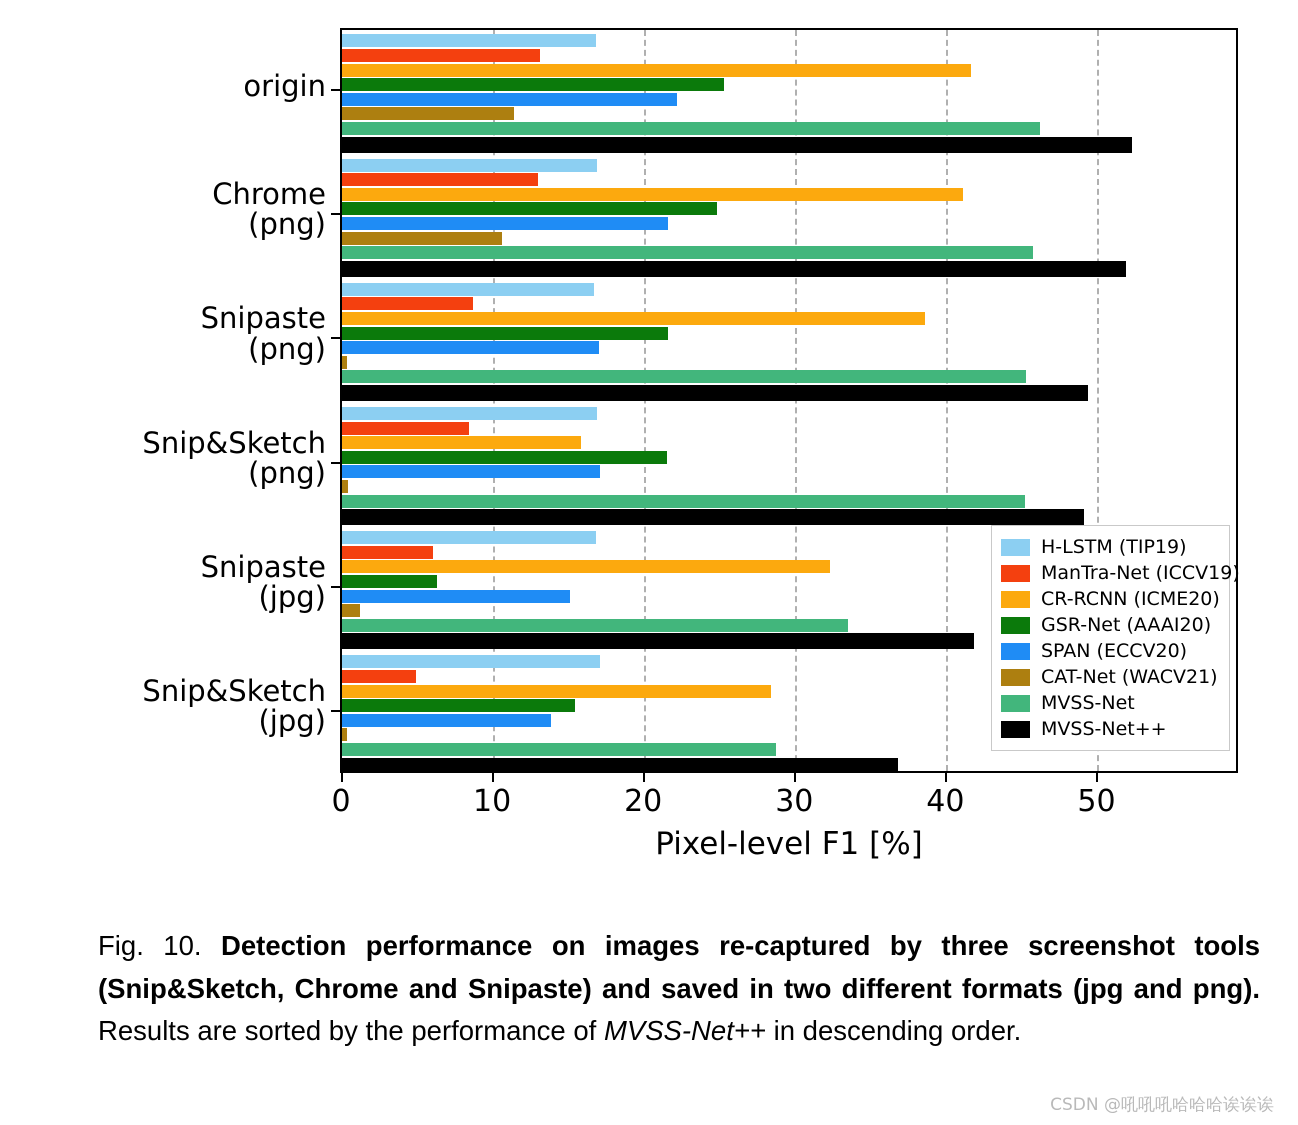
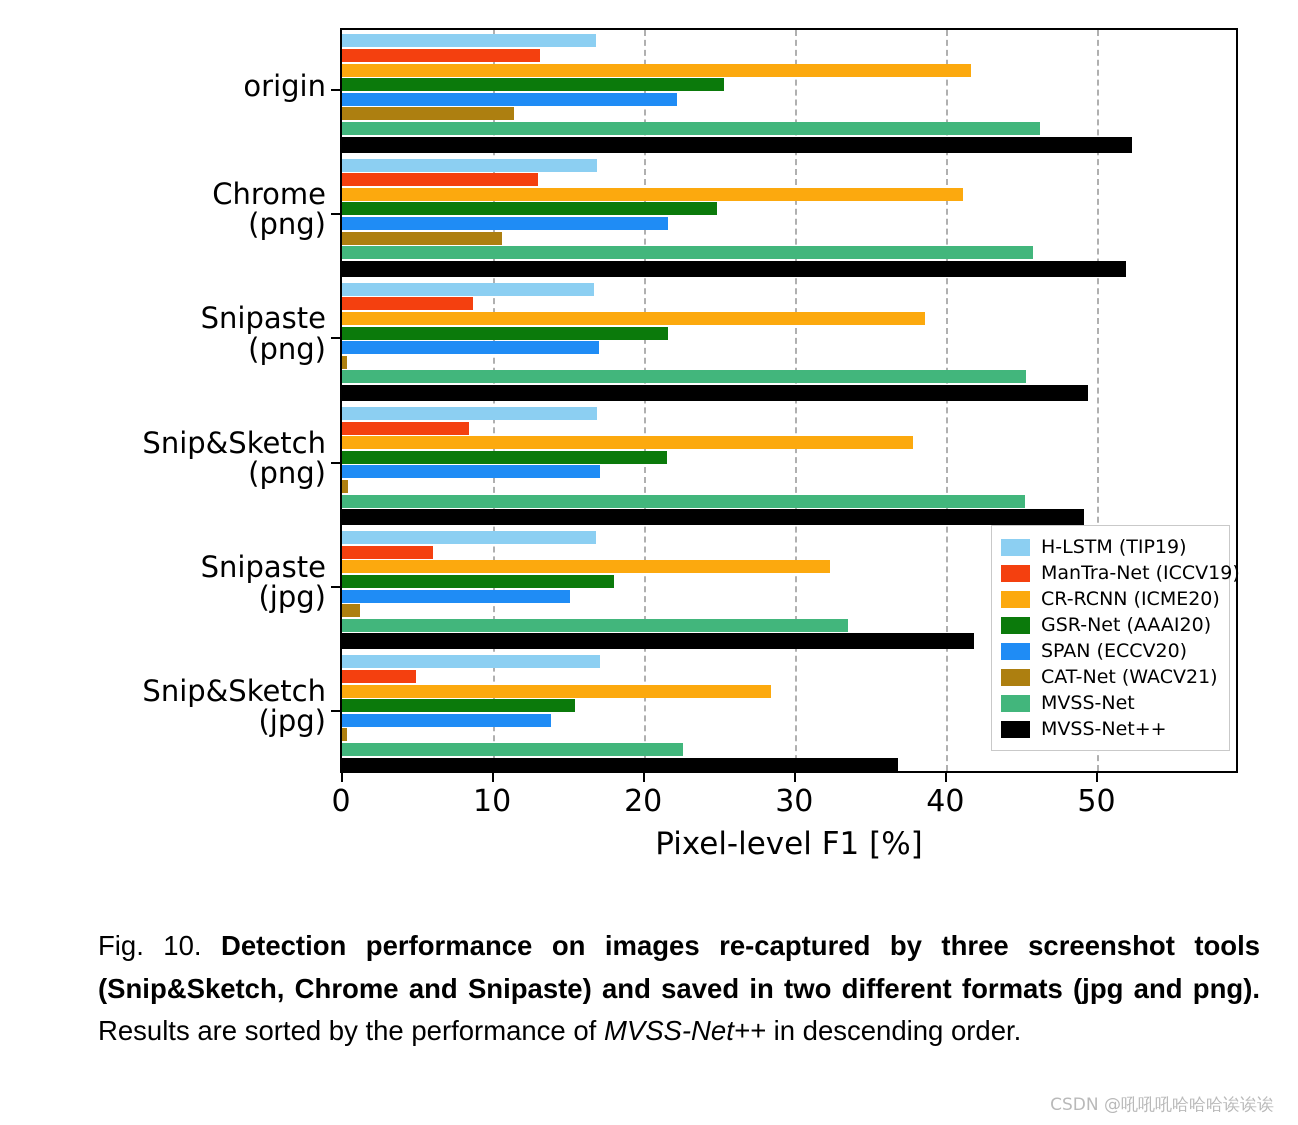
CR-RCNN (ICME20)/Snip&Sketch (png): 15.8 -> 37.8
GSR-Net (AAAI20)/Snipaste (jpg): 6.3 -> 18.0
MVSS-Net/Snip&Sketch (jpg): 28.7 -> 22.6
